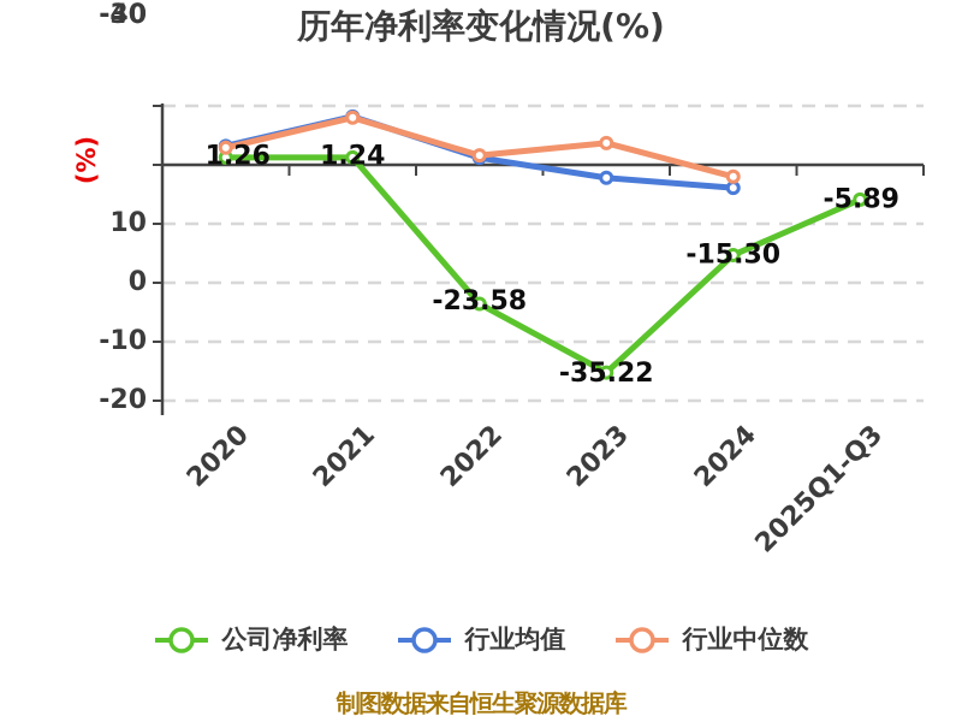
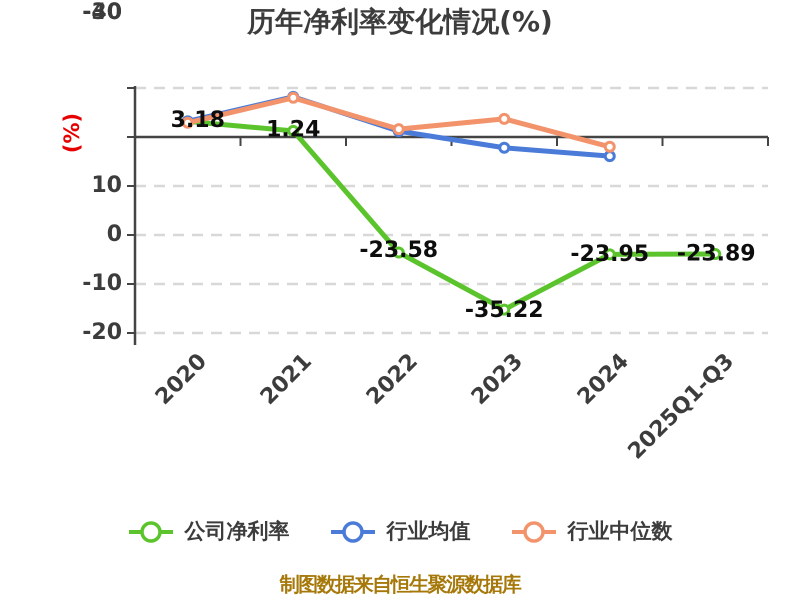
公司净利率/2020: 1.26 -> 3.18
公司净利率/2024: -15.30 -> -23.95
公司净利率/2025Q1-Q3: -5.89 -> -23.89
